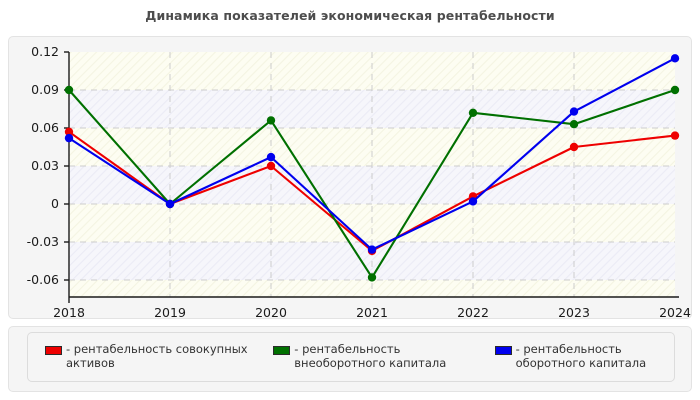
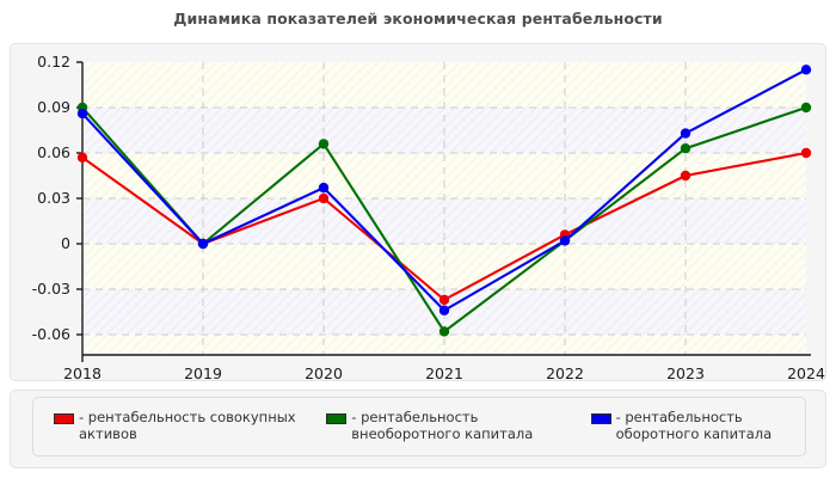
- рентабельность оборотного капитала/2018: 0.052 -> 0.086
- рентабельность оборотного капитала/2021: -0.036 -> -0.044
- рентабельность внеоборотного капитала/2022: 0.072 -> 0.002
- рентабельность совокупных активов/2024: 0.054 -> 0.060
